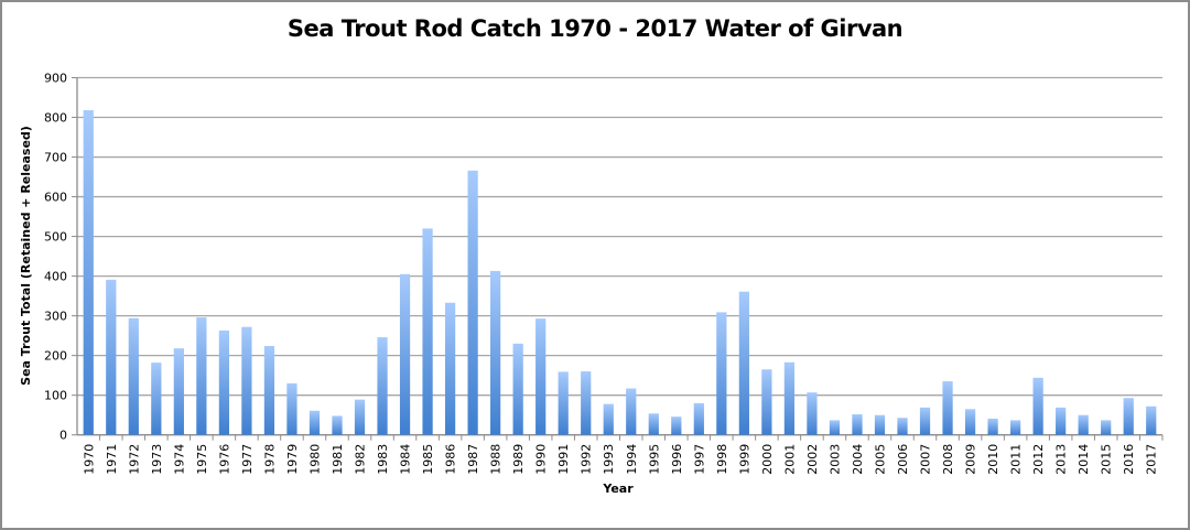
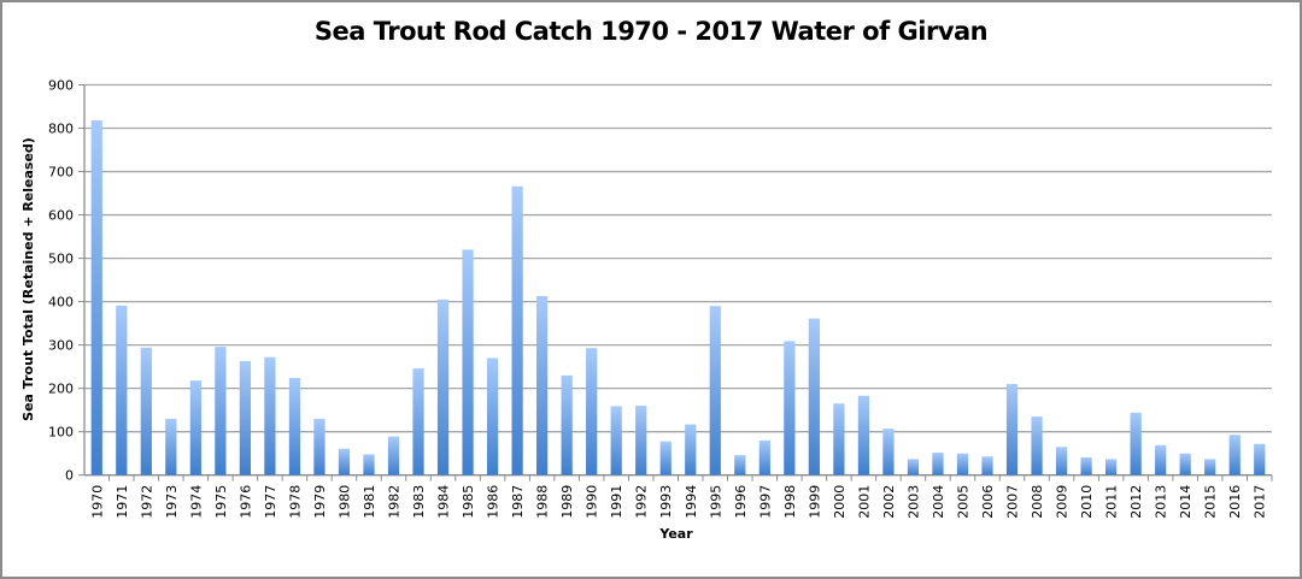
1973: 180 -> 130
1986: 330 -> 270
1995: 50 -> 390
2007: 70 -> 210
